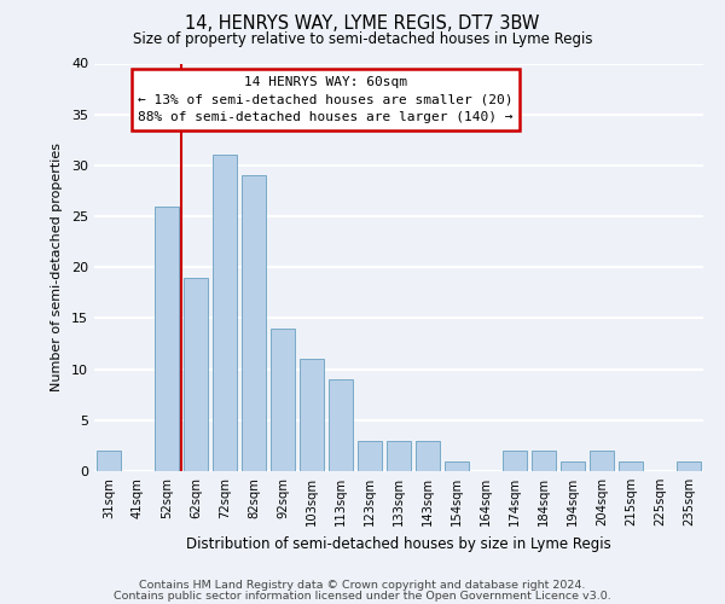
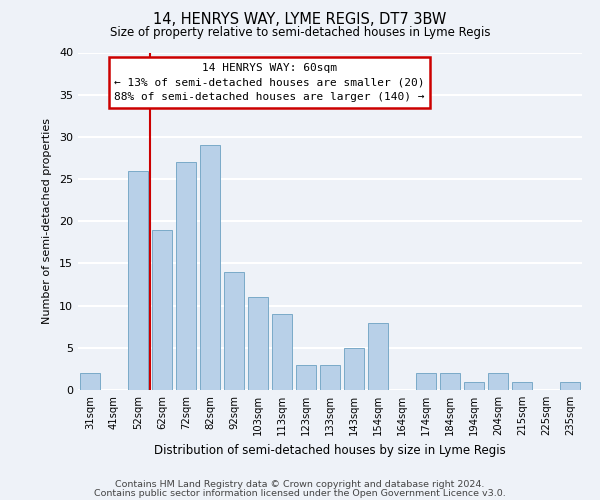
72sqm: 31 -> 27
143sqm: 3 -> 5
154sqm: 1 -> 8
